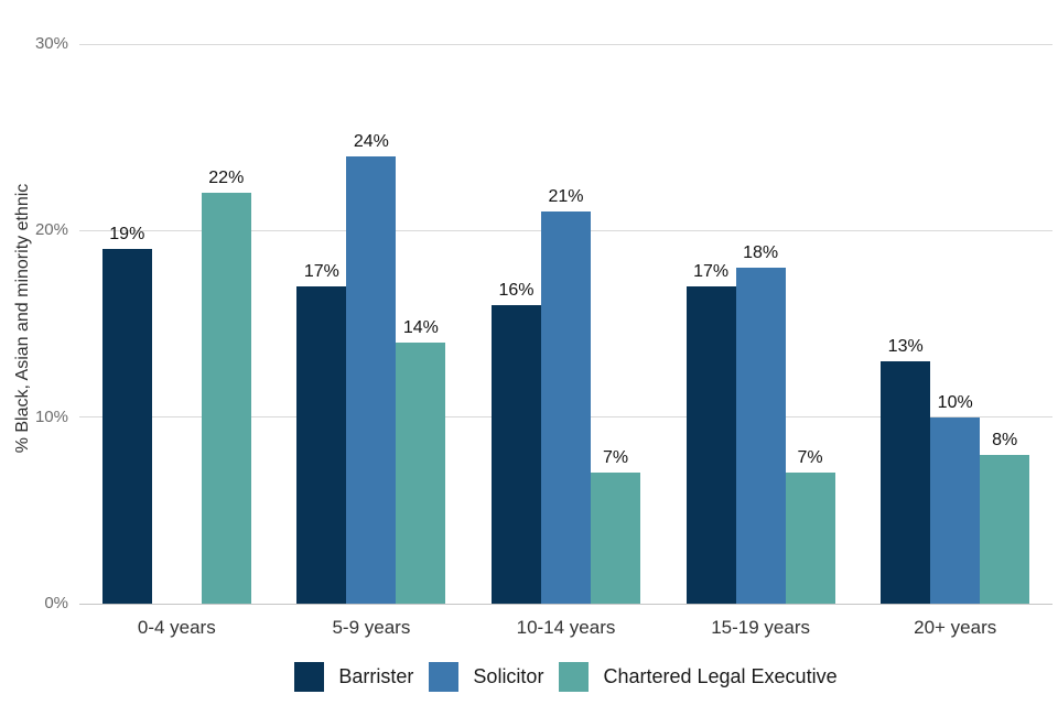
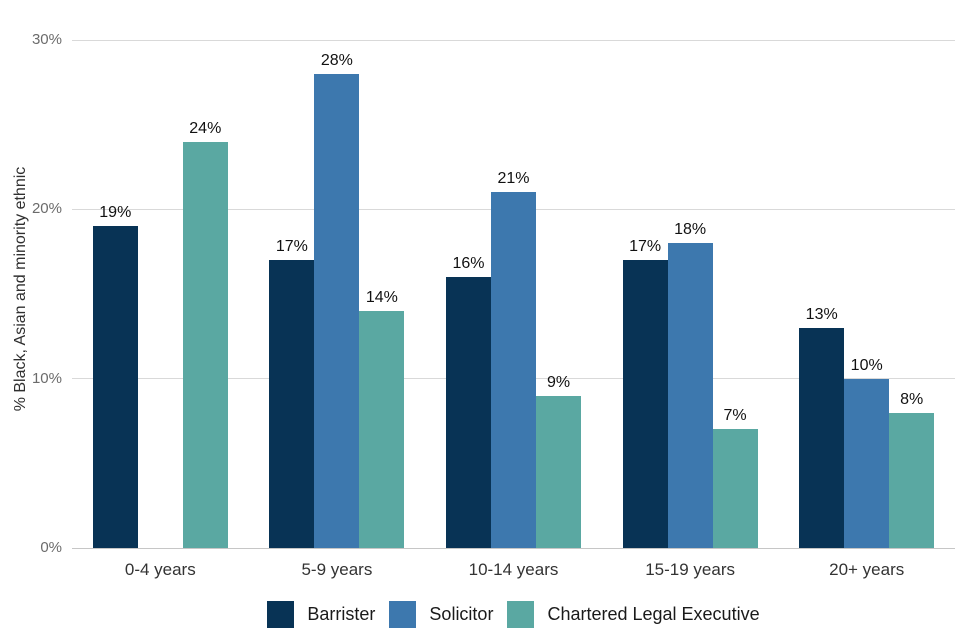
Chartered Legal Executive/0-4 years: 22% -> 24%
Solicitor/5-9 years: 24% -> 28%
Chartered Legal Executive/10-14 years: 7% -> 9%
